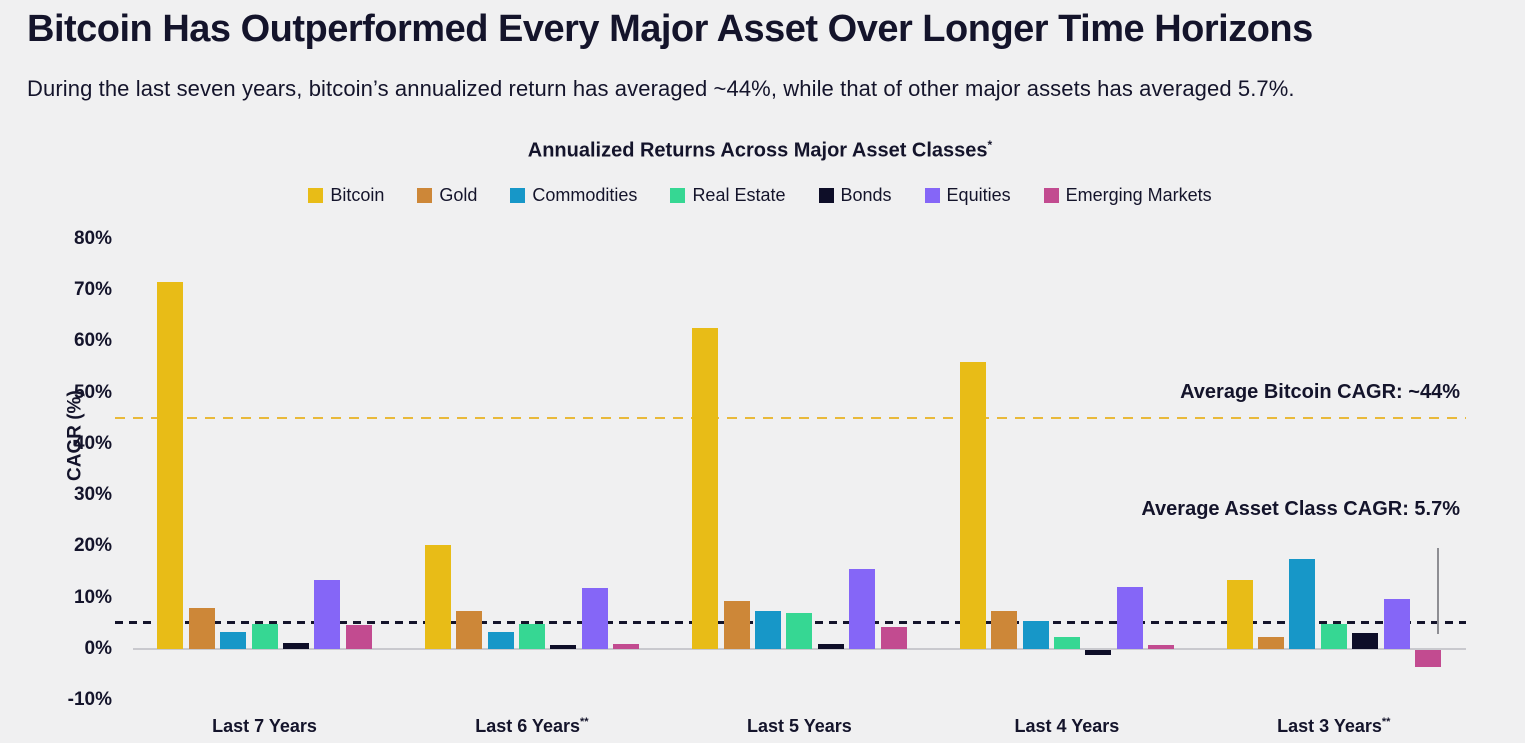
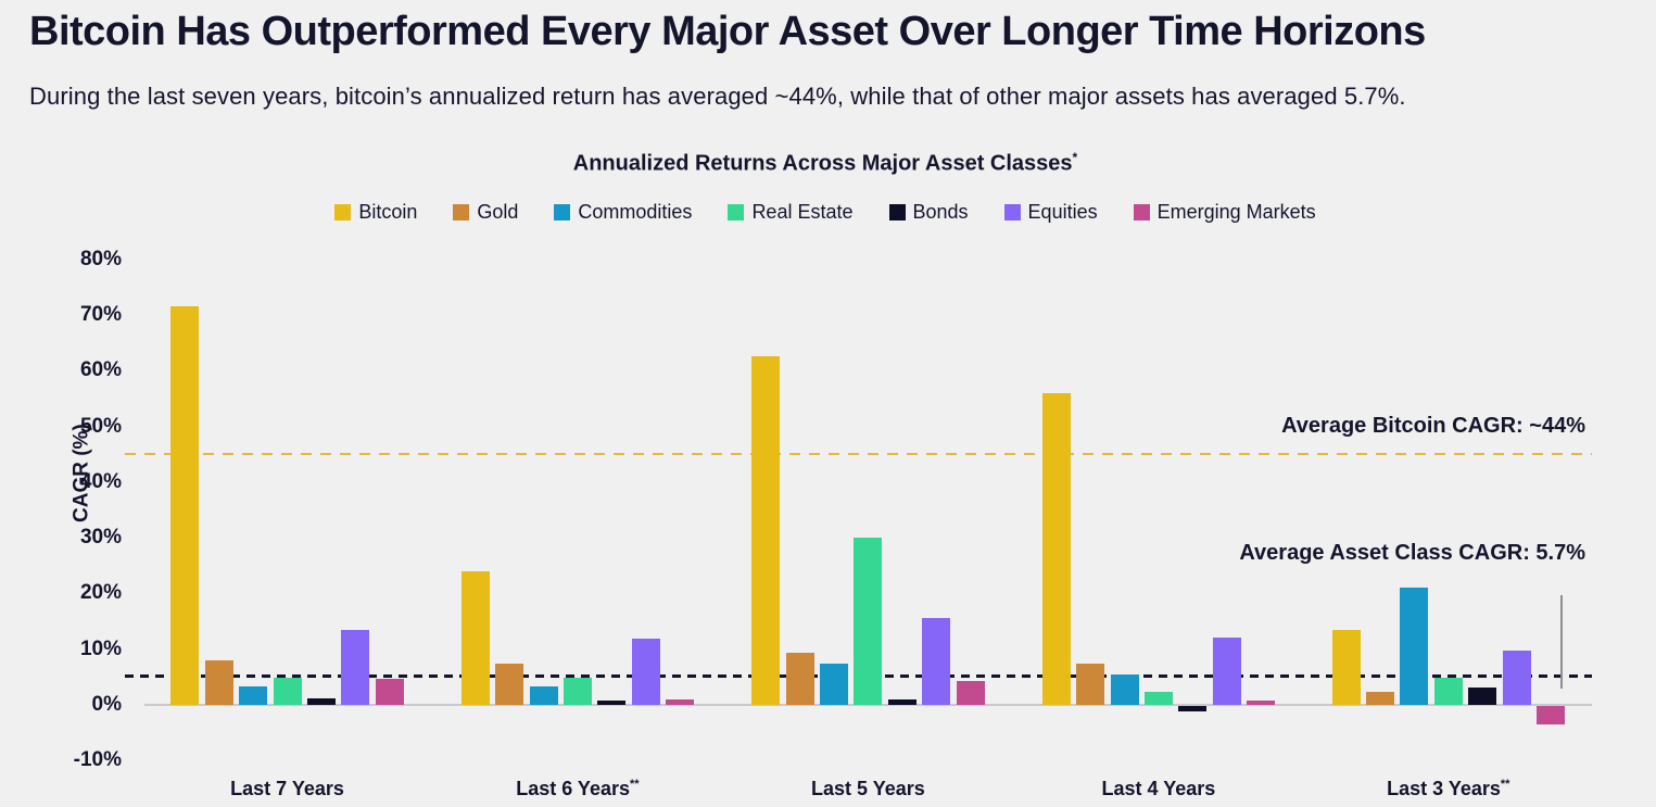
Bitcoin/Last 6 Years**: 20% -> 24%
Real Estate/Last 5 Years: 7% -> 30%
Commodities/Last 3 Years**: 18% -> 21%
